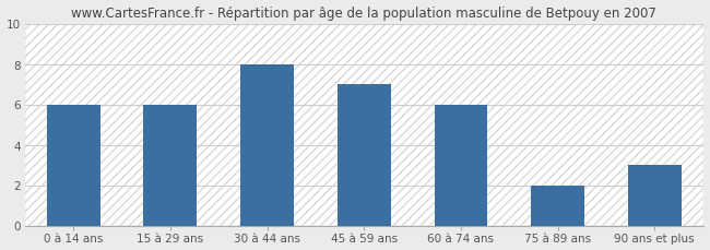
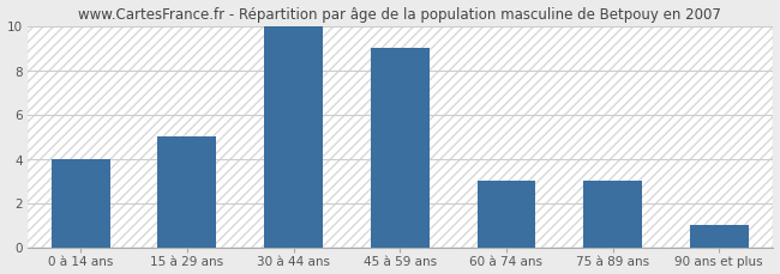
0 à 14 ans: 6 -> 4
15 à 29 ans: 6 -> 5
30 à 44 ans: 8 -> 10
45 à 59 ans: 7 -> 9
60 à 74 ans: 6 -> 3
75 à 89 ans: 2 -> 3
90 ans et plus: 3 -> 1
